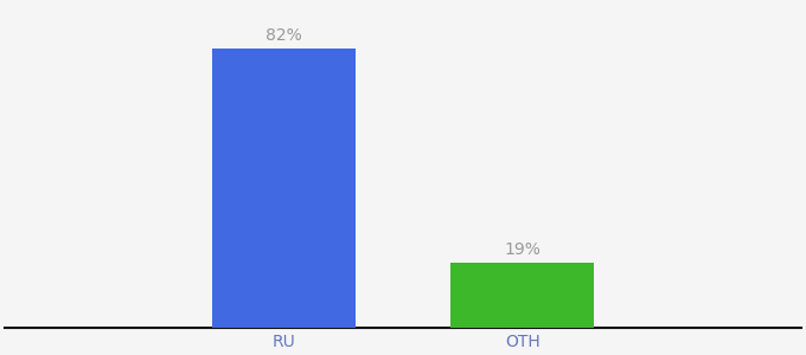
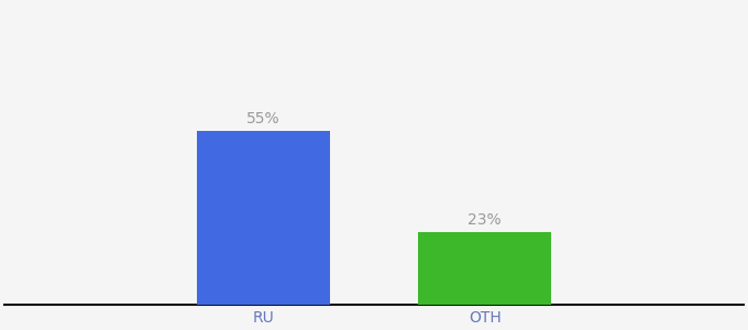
RU: 82% -> 55%
OTH: 19% -> 23%
